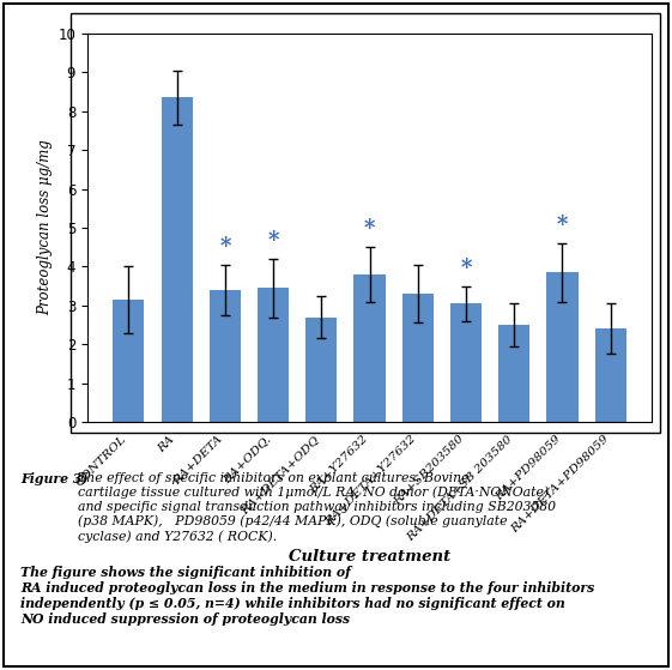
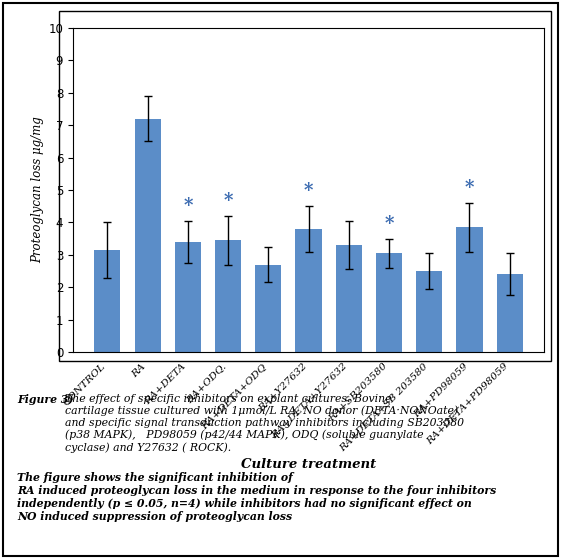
RA: 8.35 -> 7.20
